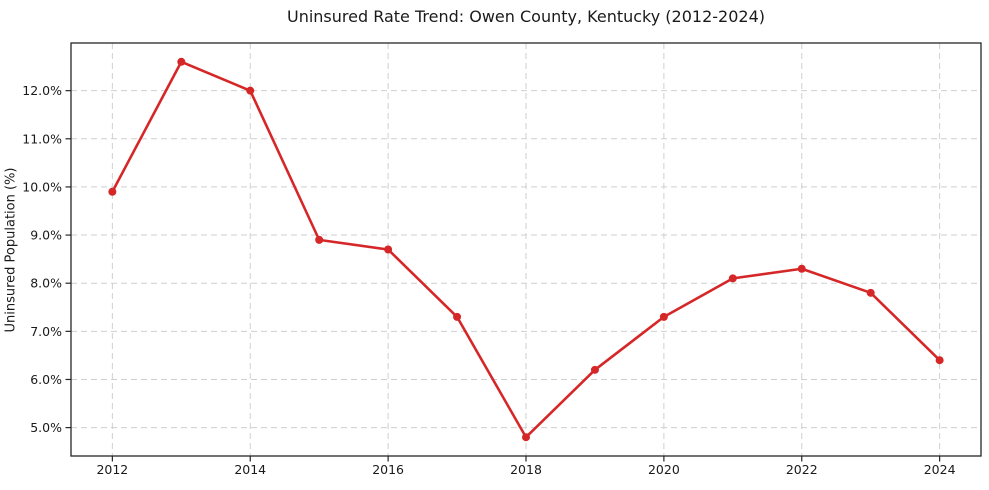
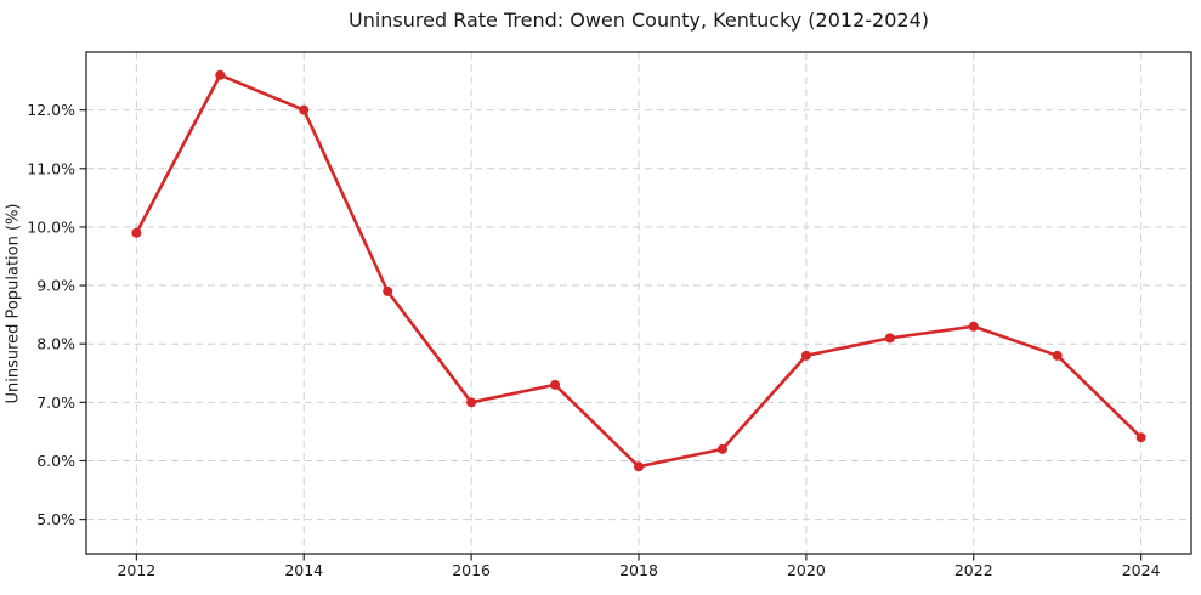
2016: 8.7% -> 7.0%
2018: 4.8% -> 5.9%
2020: 7.3% -> 7.8%
